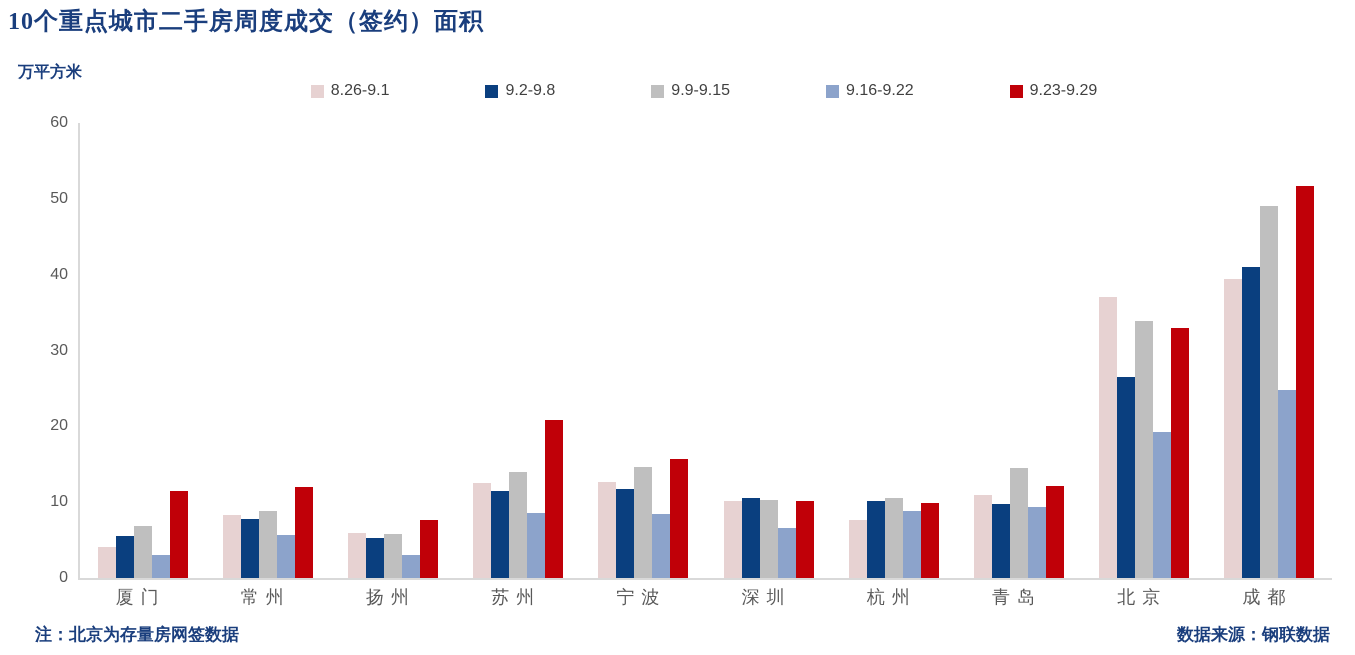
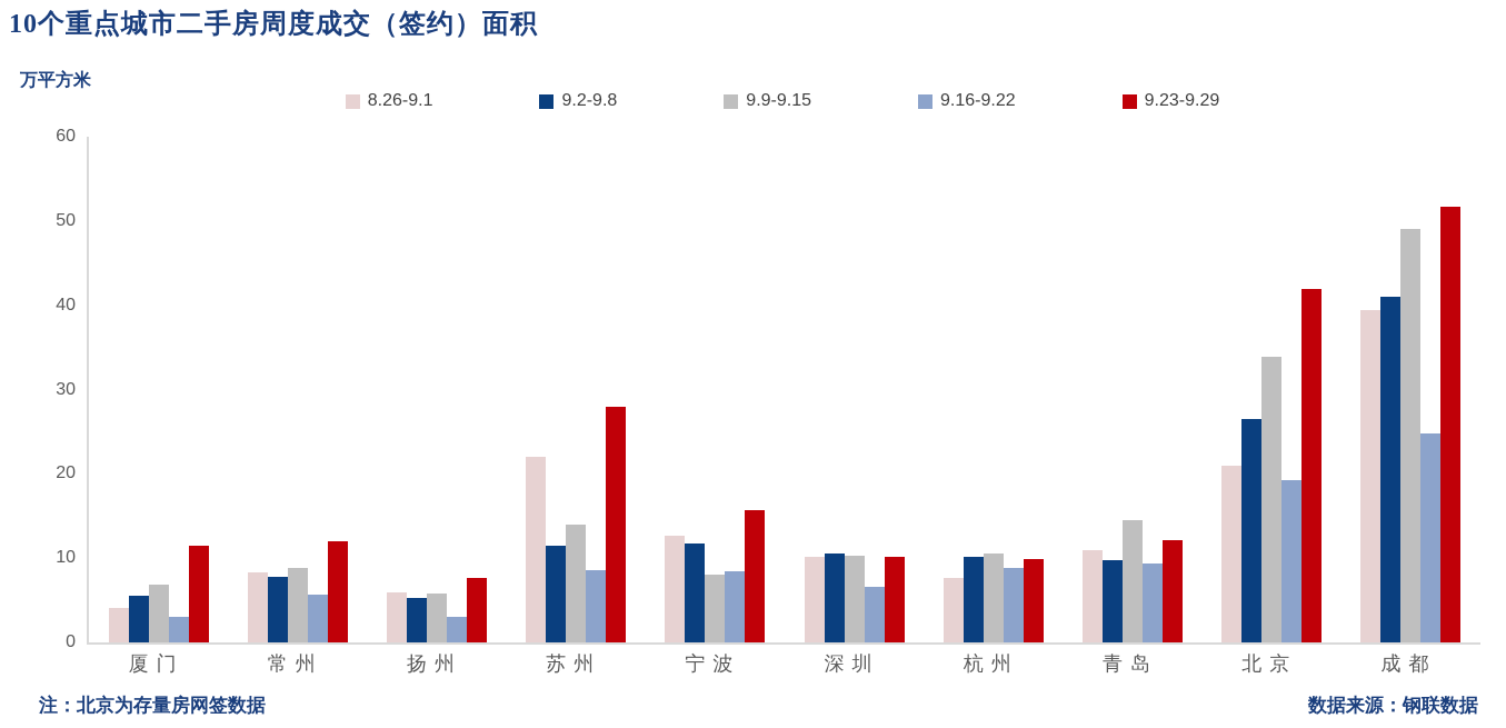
8.26-9.1/苏州: 12 -> 22
9.23-9.29/苏州: 21 -> 28
9.9-9.15/宁波: 15 -> 8
8.26-9.1/北京: 37 -> 21
9.23-9.29/北京: 33 -> 42
